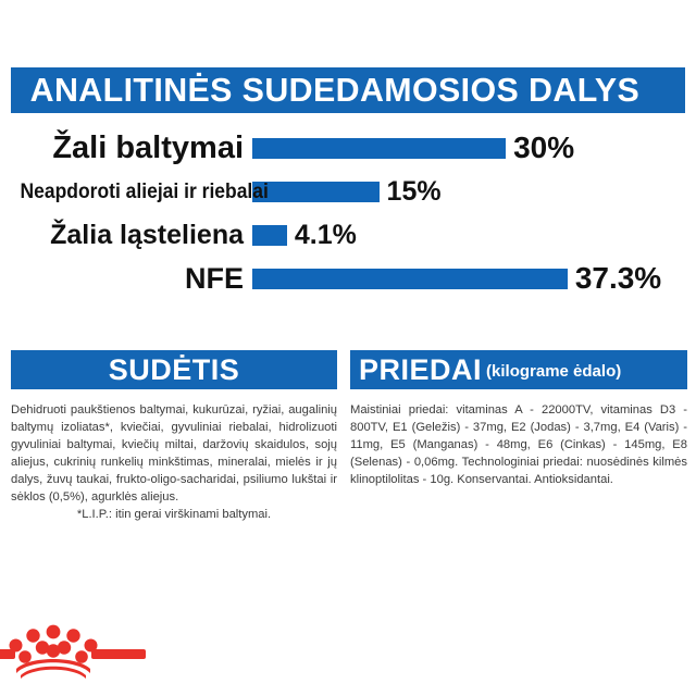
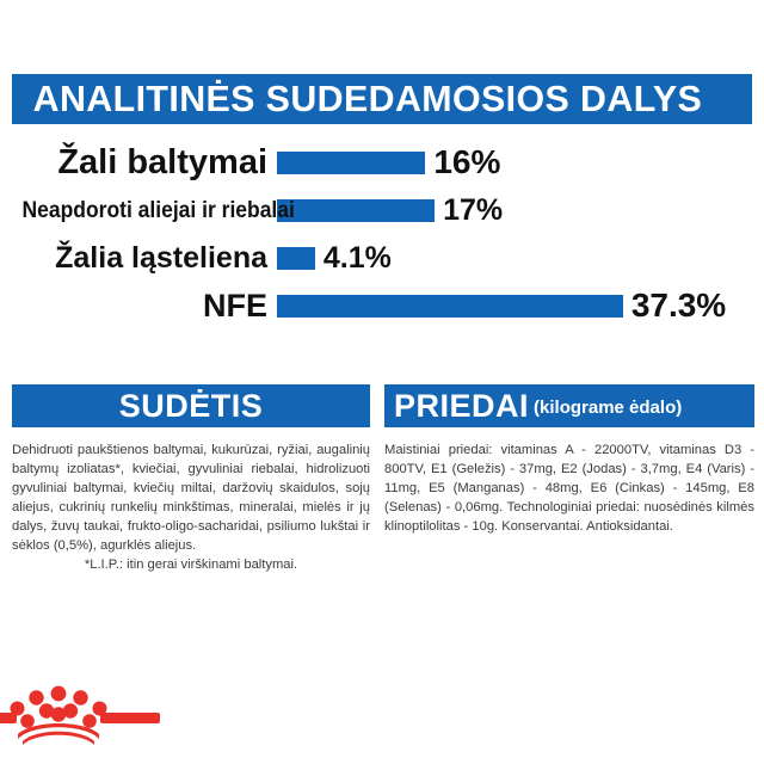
Žali baltymai: 30% -> 16%
Neapdoroti aliejai ir riebalai: 15% -> 17%
